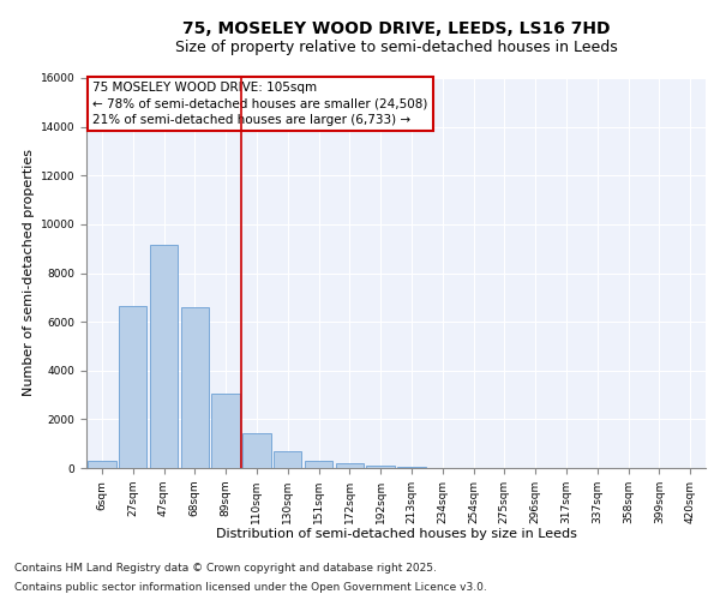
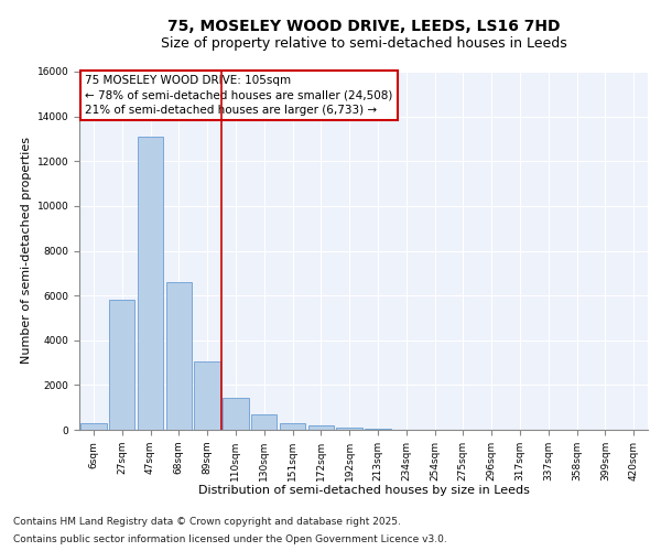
27sqm: 6650 -> 5800
47sqm: 9150 -> 13100
